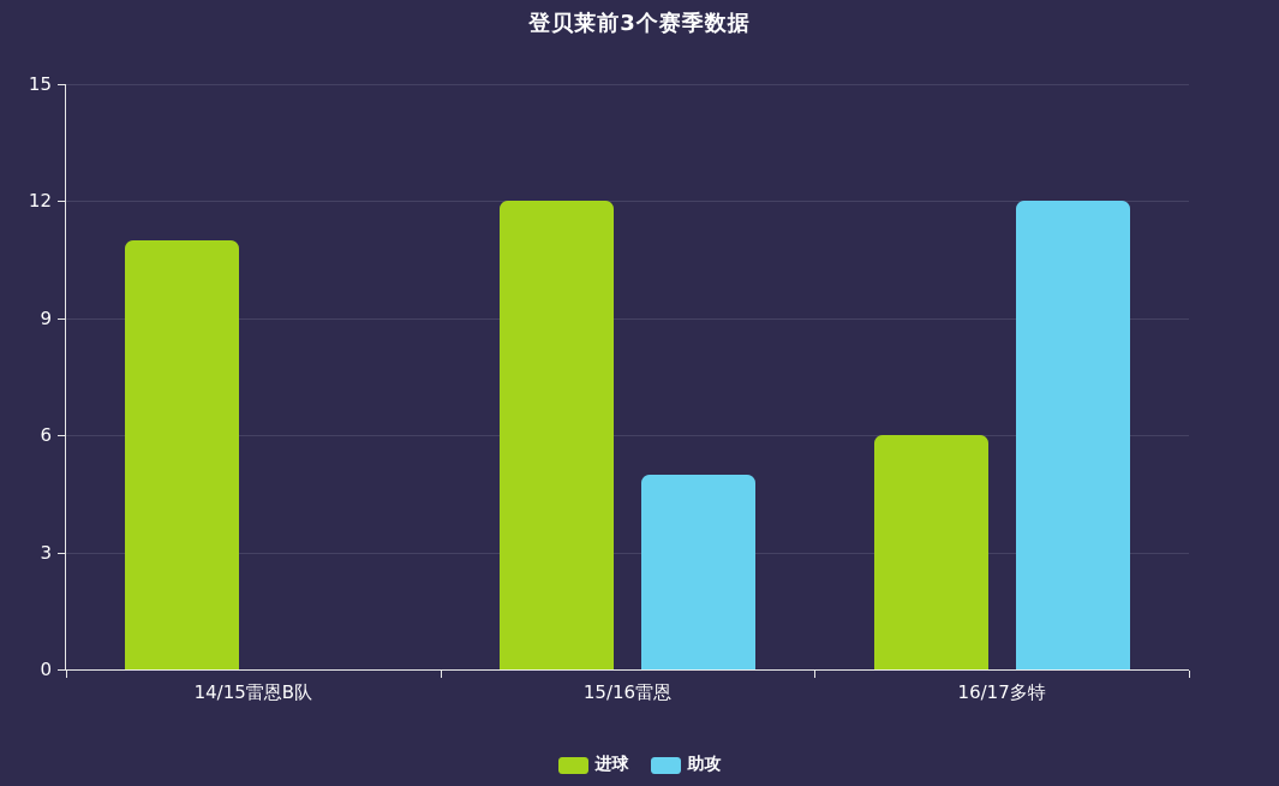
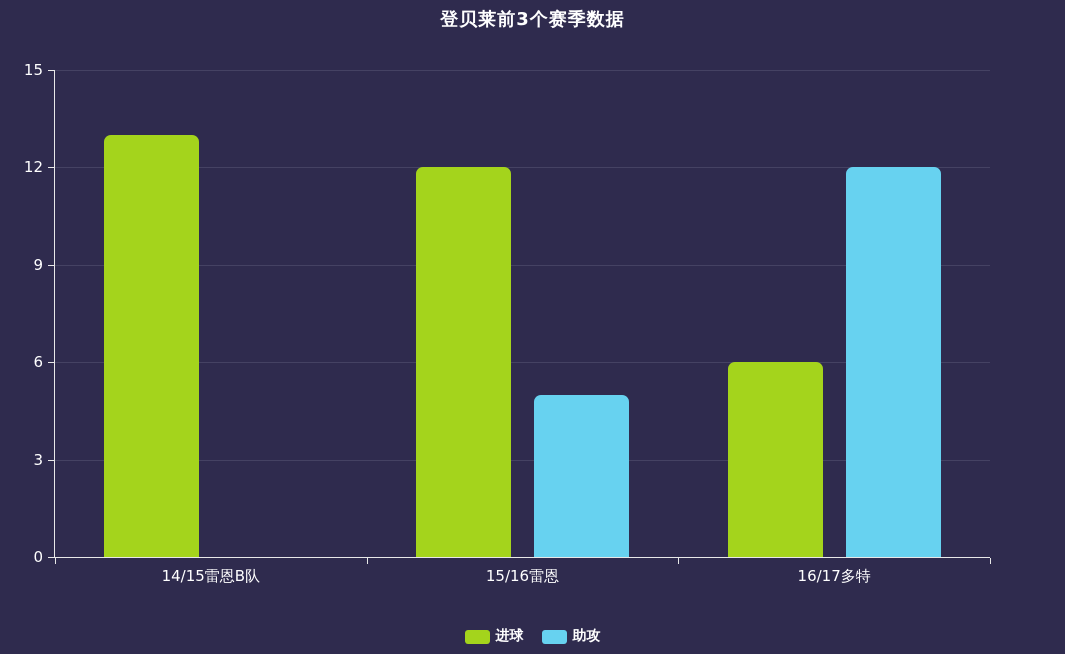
进球/14/15雷恩B队: 11 -> 13
